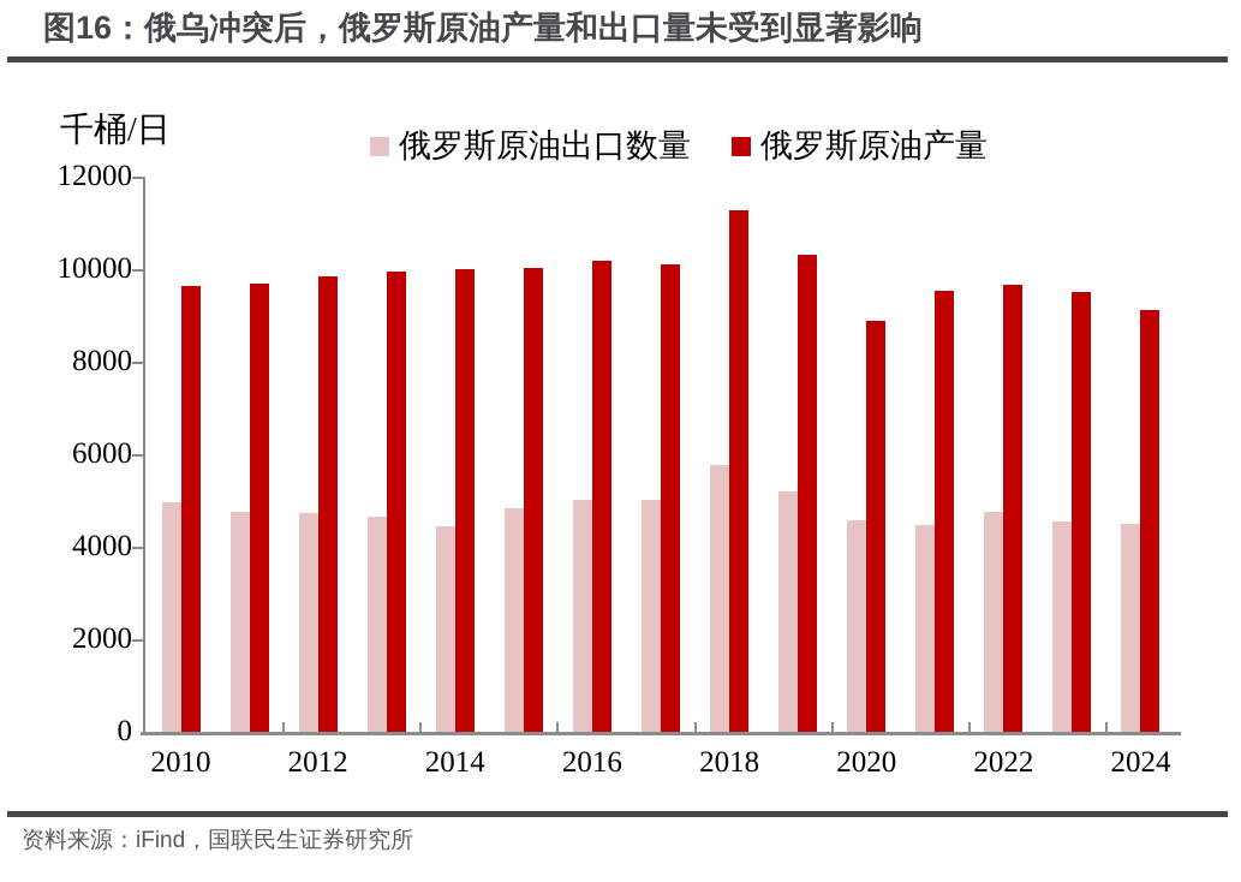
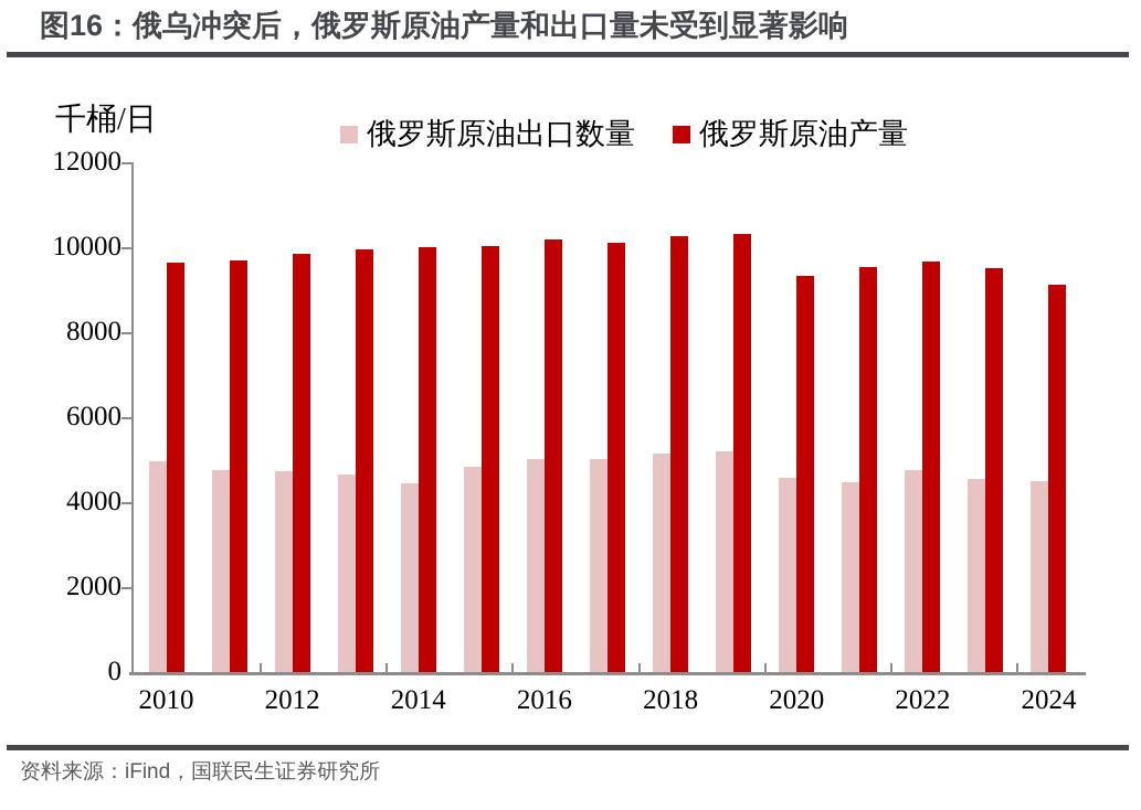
俄罗斯原油出口数量/2018: 5800 -> 5200
俄罗斯原油产量/2018: 11300 -> 10300
俄罗斯原油产量/2020: 8900 -> 9400
